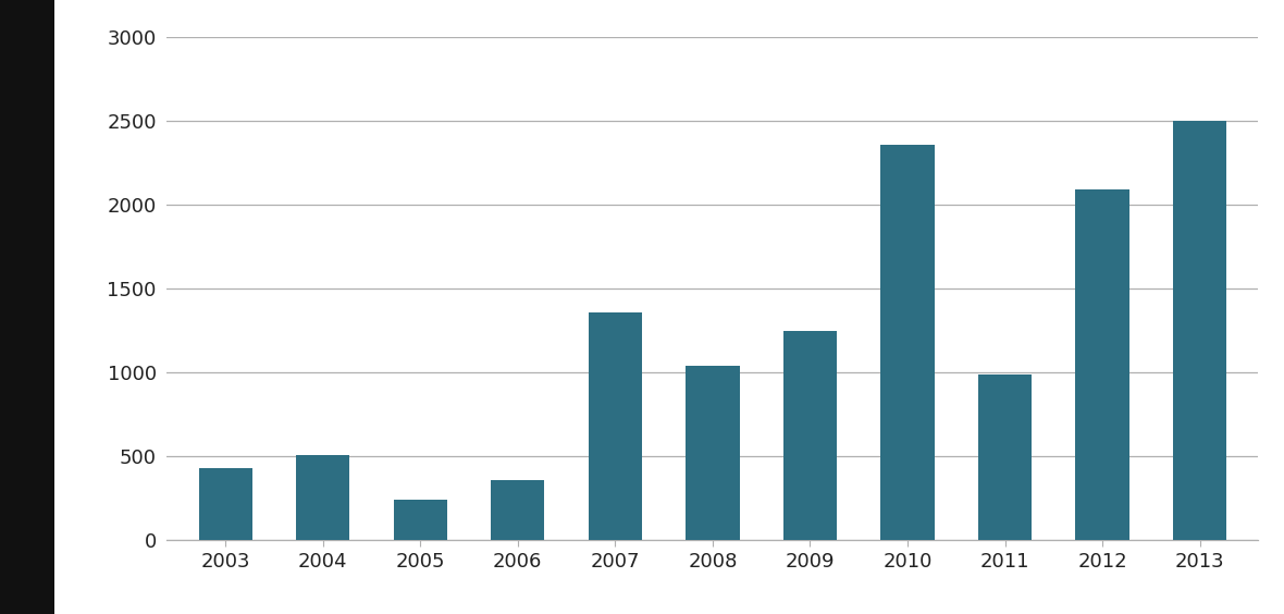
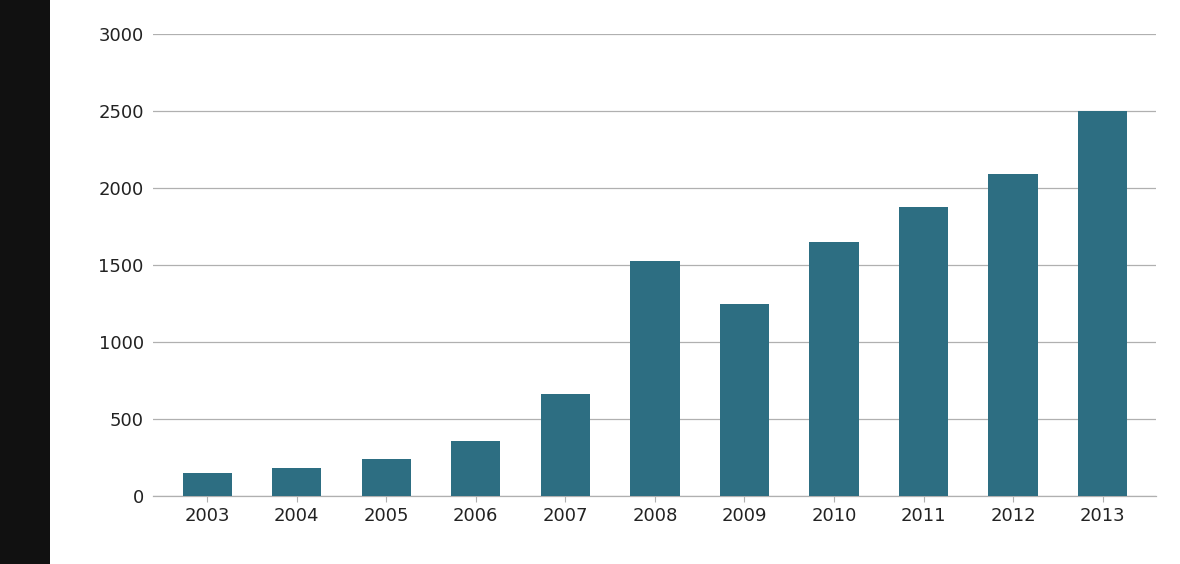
2003: 430 -> 150
2004: 510 -> 180
2007: 1360 -> 660
2008: 1040 -> 1520
2010: 2360 -> 1650
2011: 990 -> 1880
